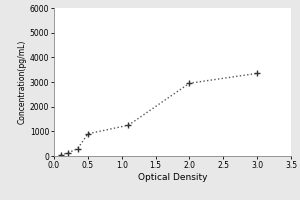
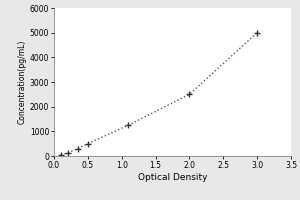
0.5: 900 -> 500
2.0: 2950 -> 2500
3.0: 3350 -> 5000
